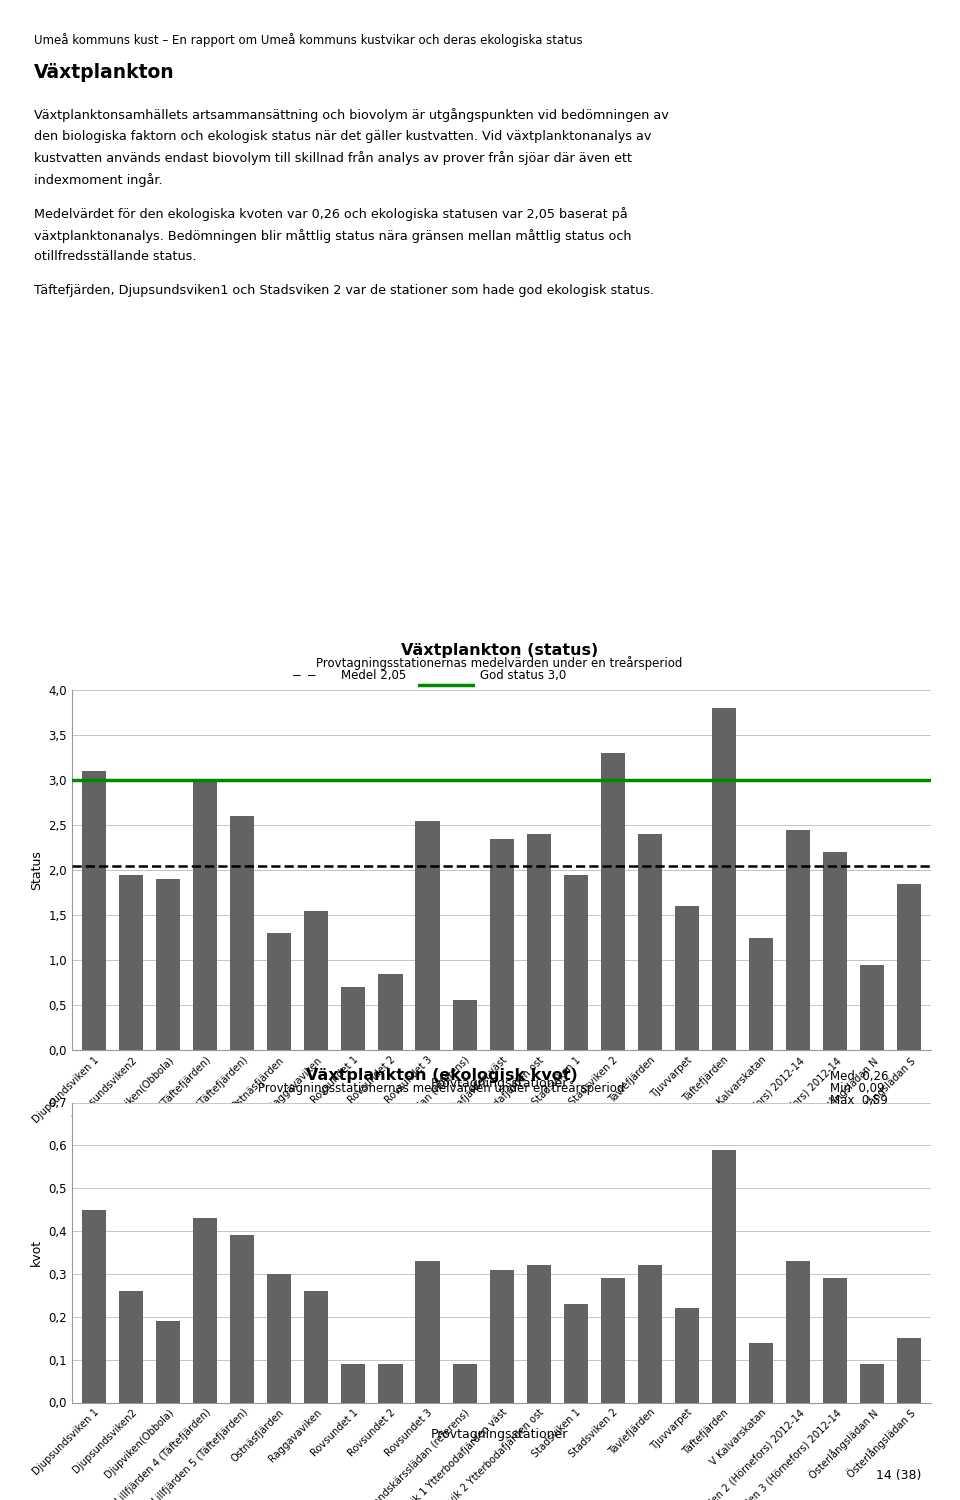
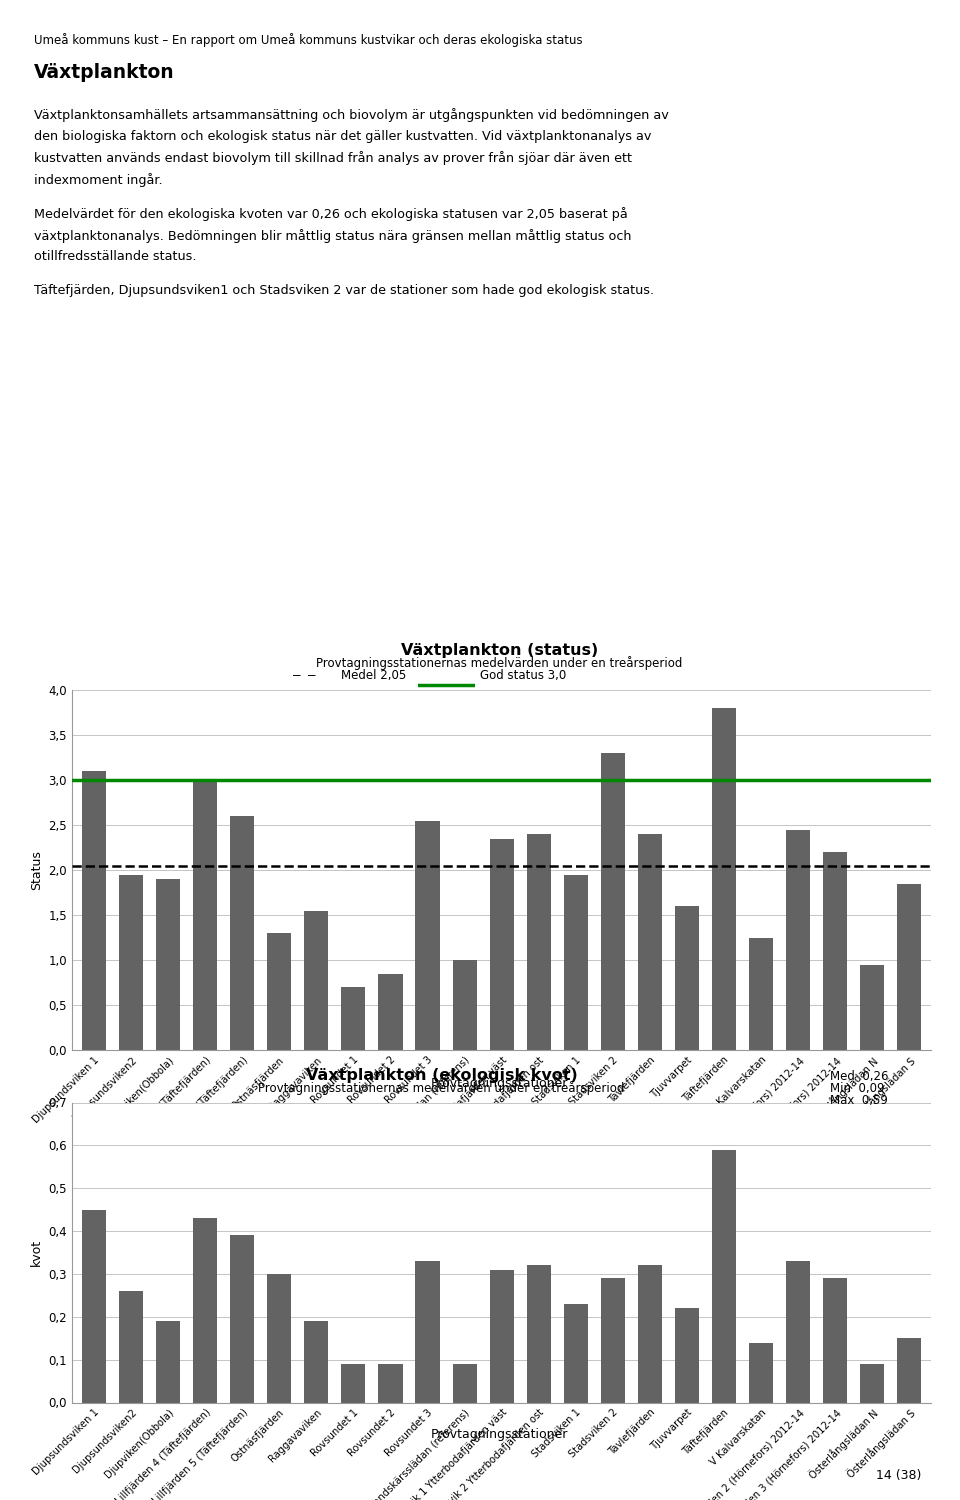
Sandskärsslädan (referens): 0,56 -> 1,00
Raggavaviken: 0,26 -> 0,19
